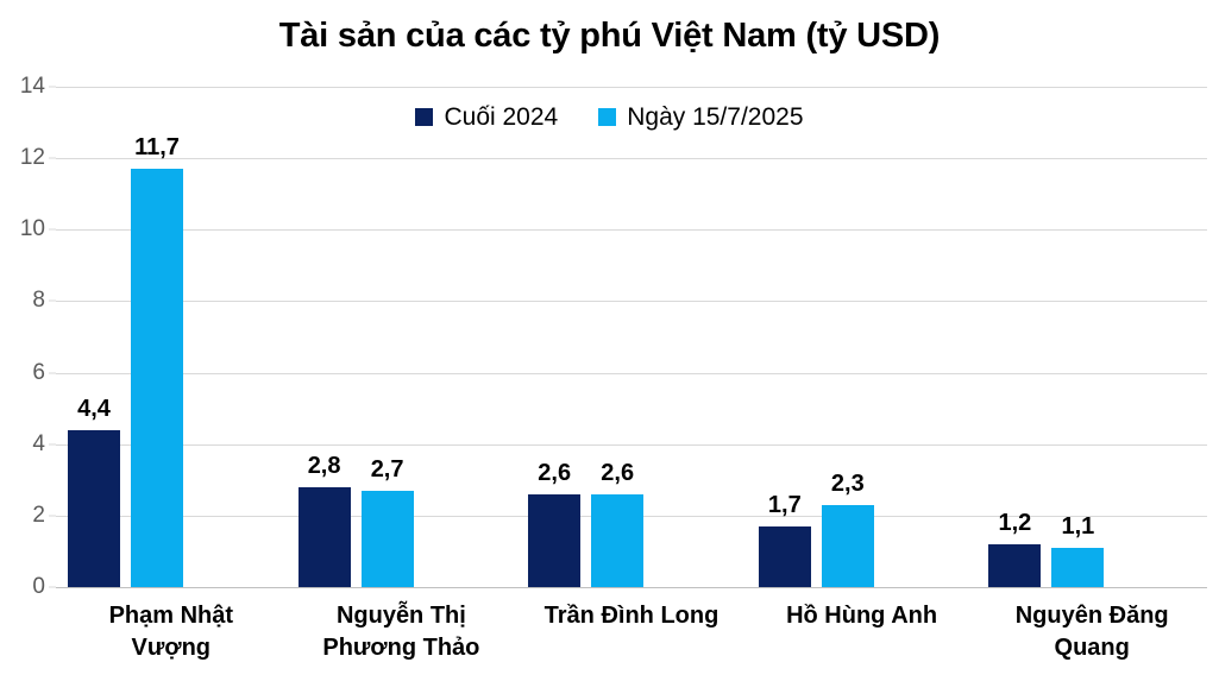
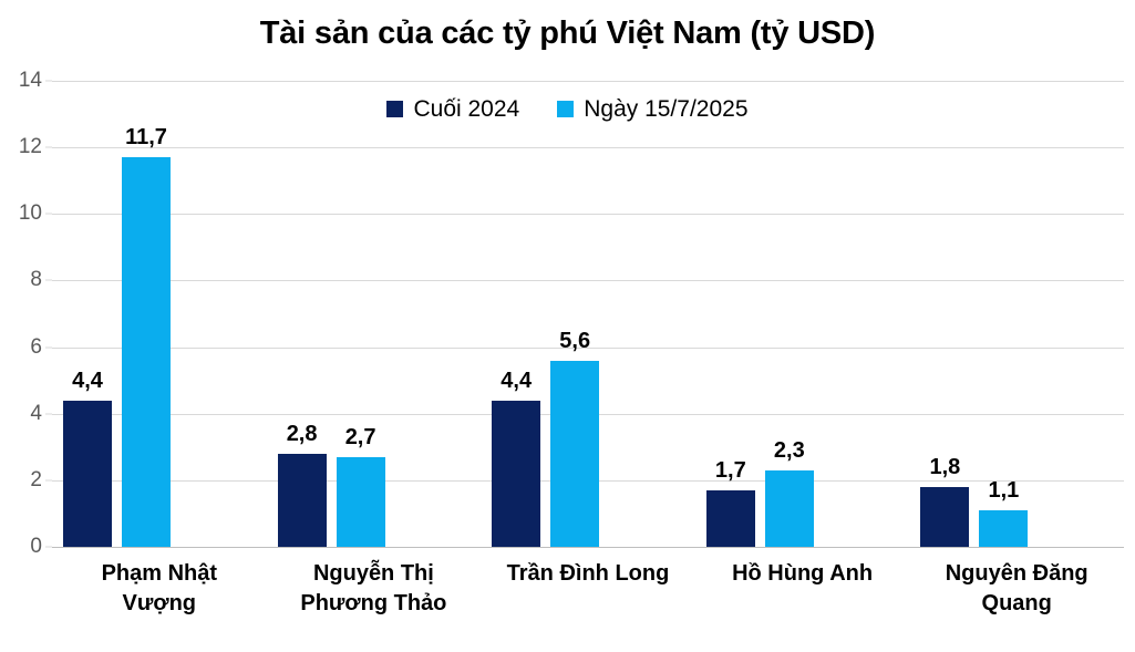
Cuối 2024/Trần Đình Long: 2,6 -> 4,4
Ngày 15/7/2025/Trần Đình Long: 2,6 -> 5,6
Cuối 2024/Nguyên Đăng Quang: 1,2 -> 1,8
